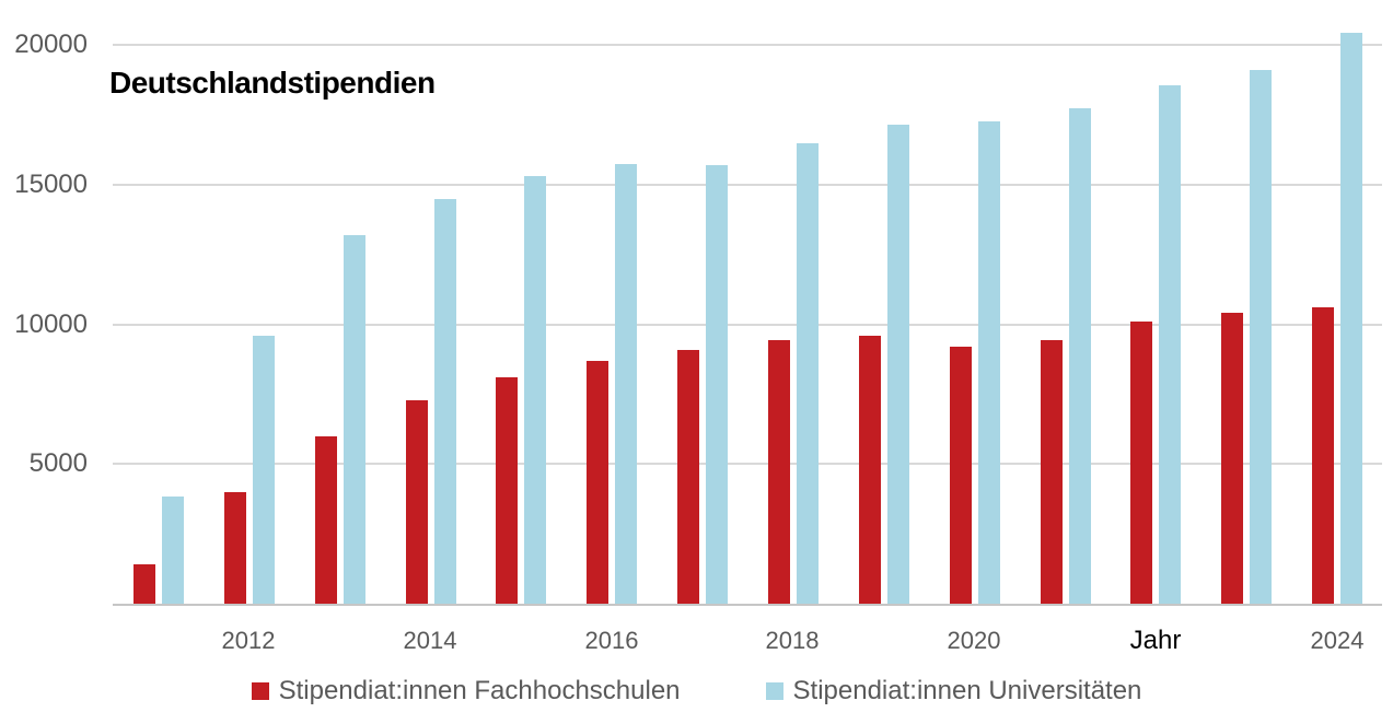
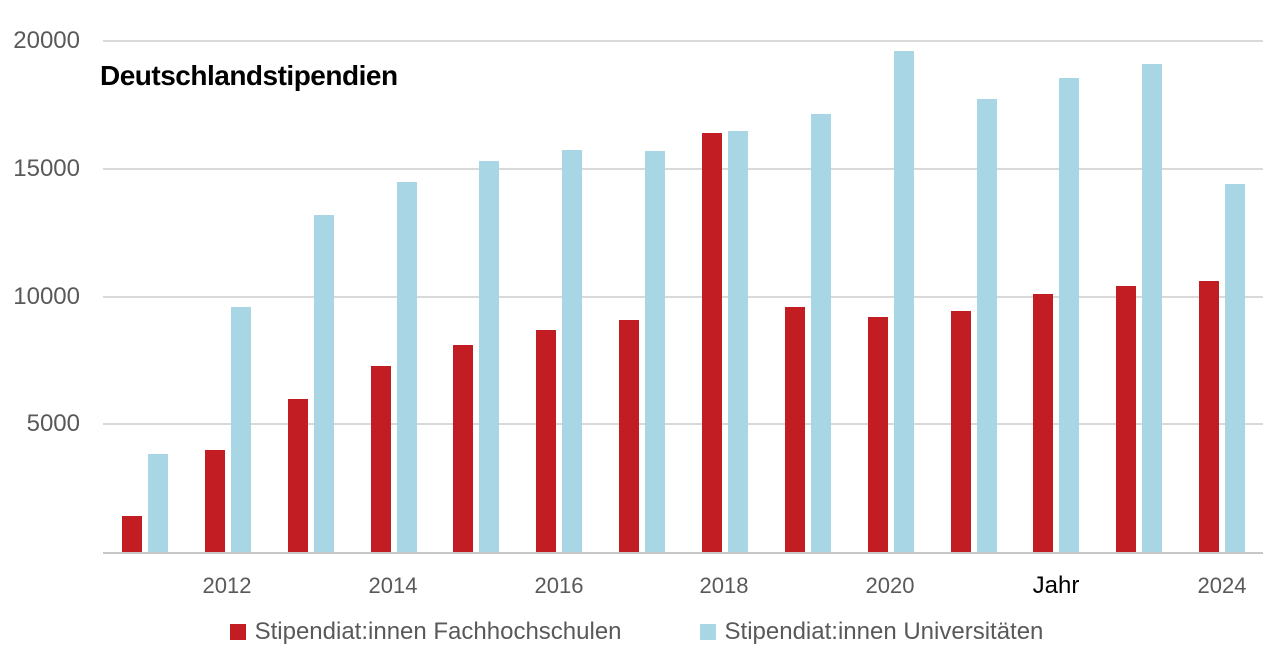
Stipendiat:innen Fachhochschulen/2018: 9400 -> 16400
Stipendiat:innen Universitäten/2020: 17200 -> 19600
Stipendiat:innen Universitäten/2024: 20400 -> 14400
